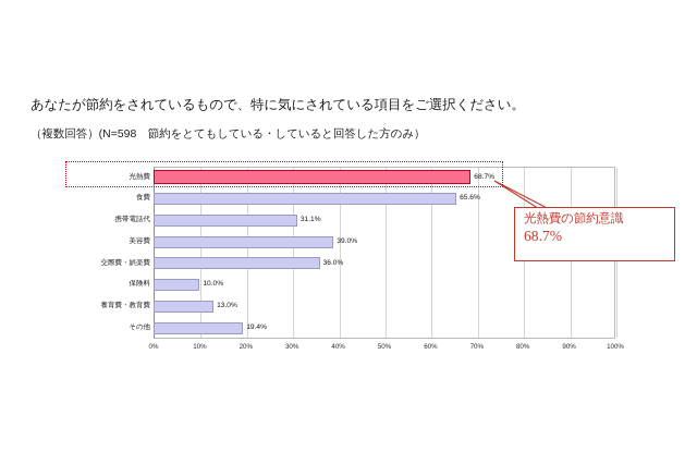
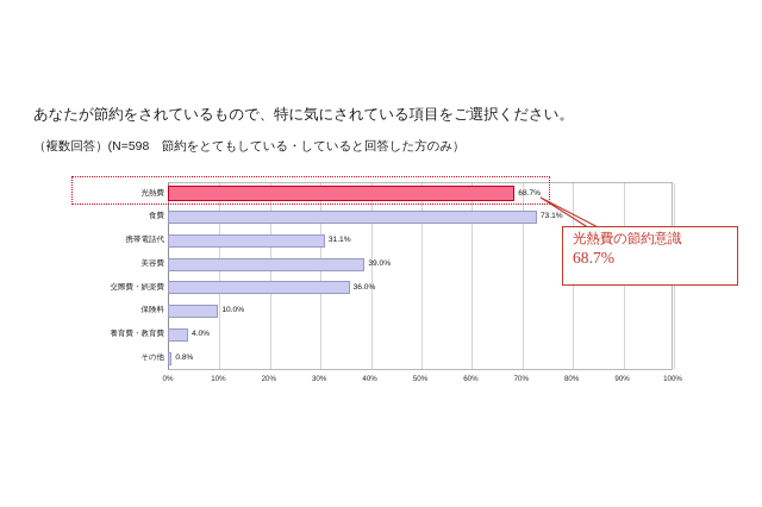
食費: 65.6% -> 73.1%
養育費・教育費: 13.0% -> 4.0%
その他: 19.4% -> 0.8%
